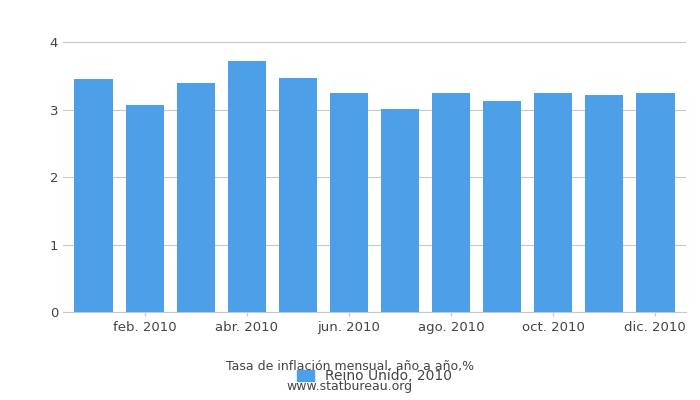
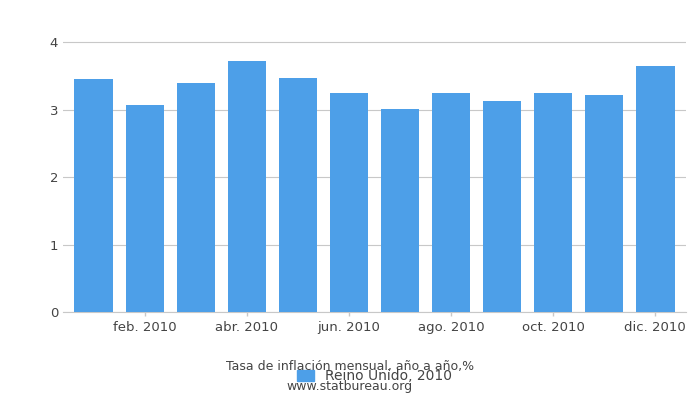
dic. 2010: 3.24 -> 3.64
